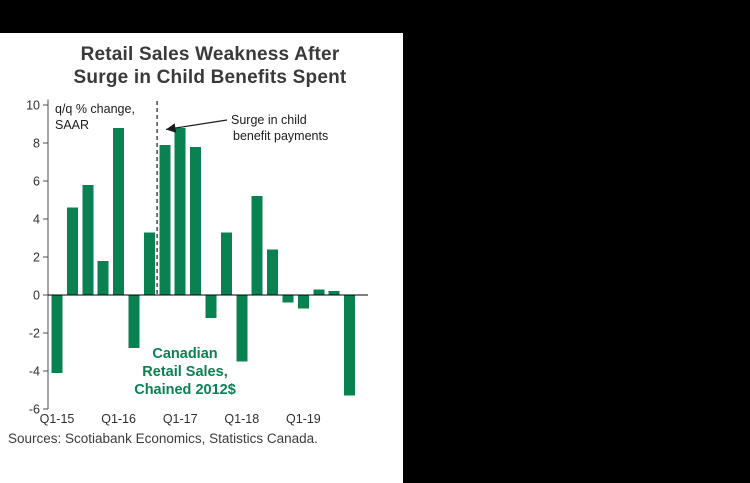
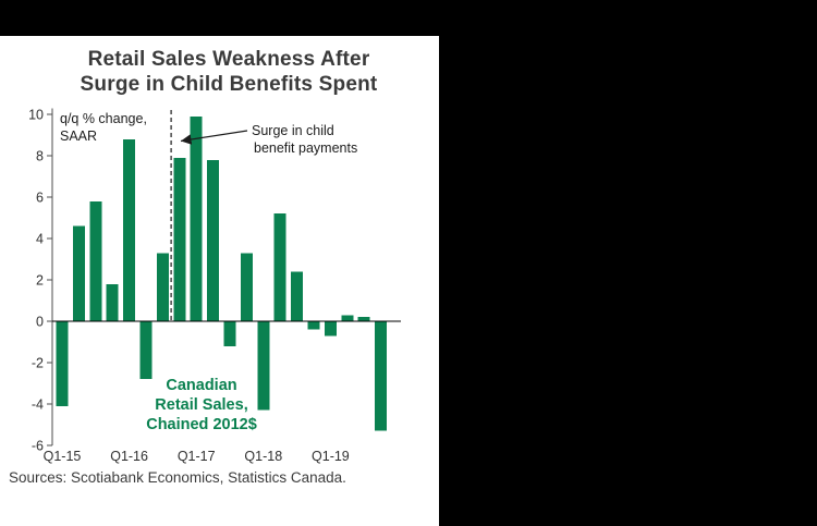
Q1-17: 8.8 -> 9.9
Q1-18: -3.5 -> -4.3
